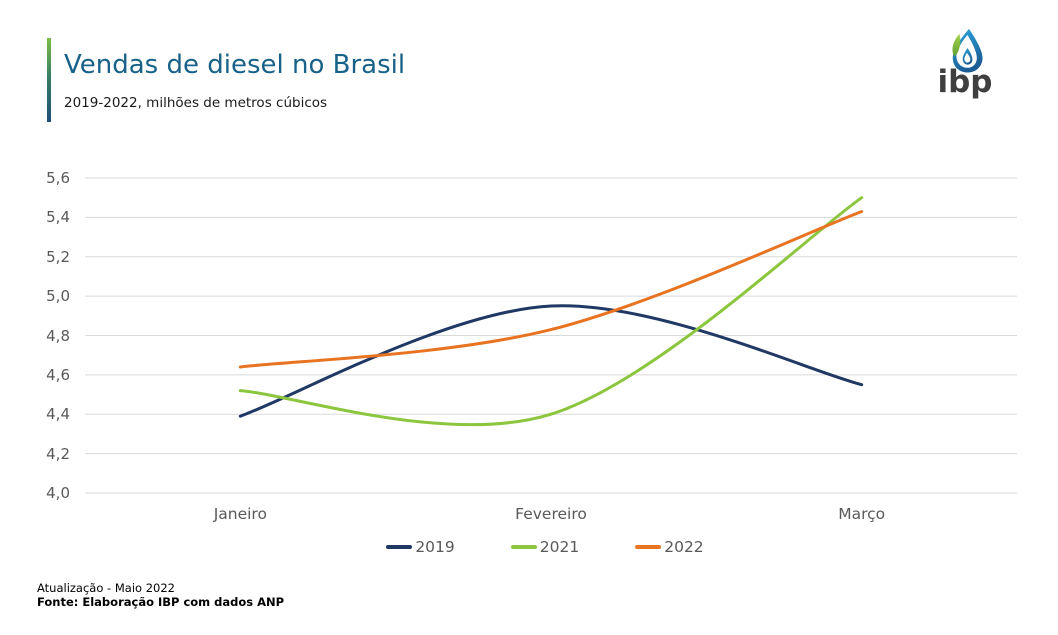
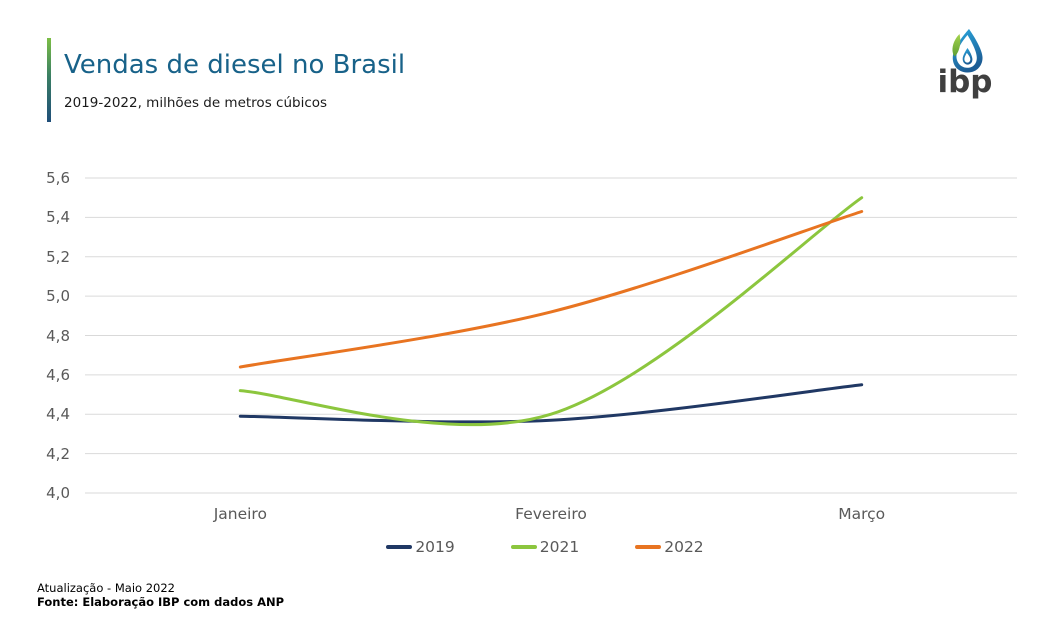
2019/Fevereiro: 4,95 -> 4,37
2022/Fevereiro: 4,83 -> 4,92
